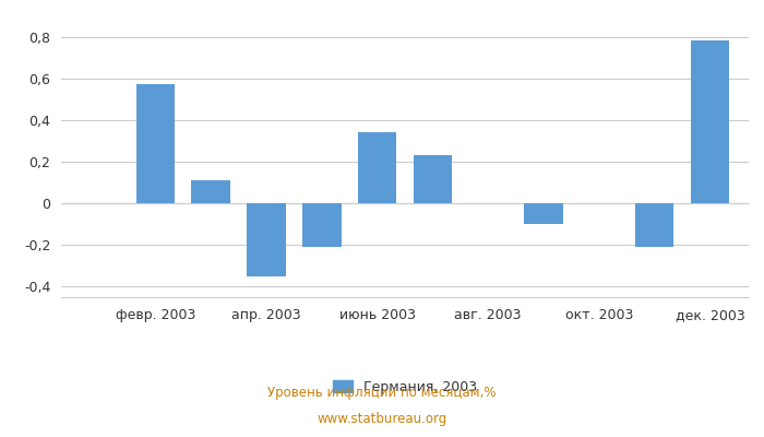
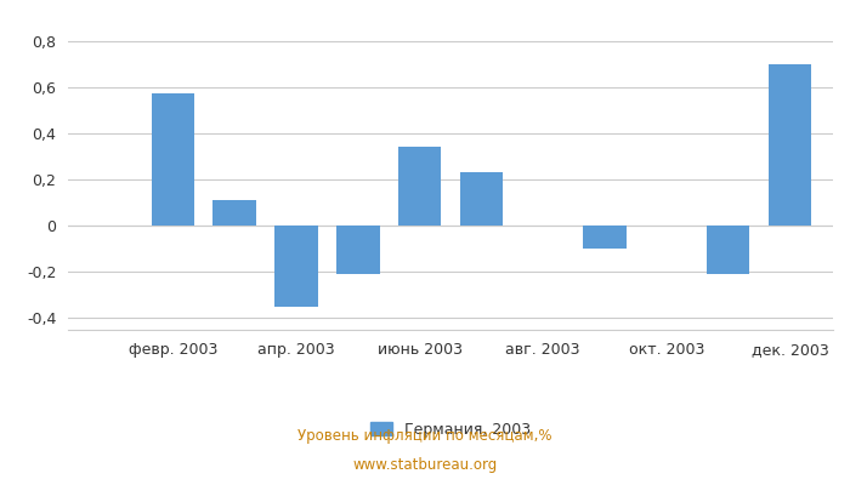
дек. 2003: 0,78 -> 0,70
